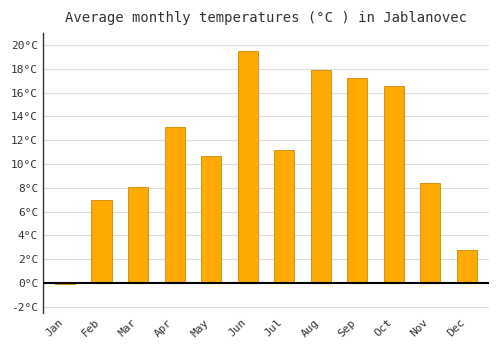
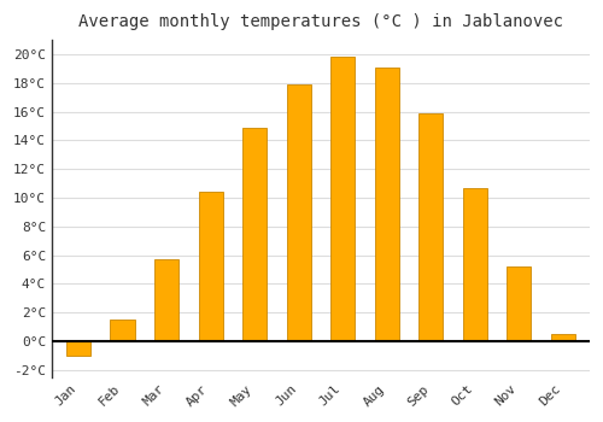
Jan: -0.1°C -> -1.0°C
Feb: 7.0°C -> 1.5°C
Mar: 8.1°C -> 5.7°C
Apr: 13.1°C -> 10.4°C
May: 10.7°C -> 14.9°C
Jun: 19.5°C -> 17.9°C
Jul: 11.2°C -> 19.8°C
Aug: 17.9°C -> 19.1°C
Sep: 17.2°C -> 15.9°C
Oct: 16.6°C -> 10.7°C
Nov: 8.4°C -> 5.2°C
Dec: 2.8°C -> 0.5°C
